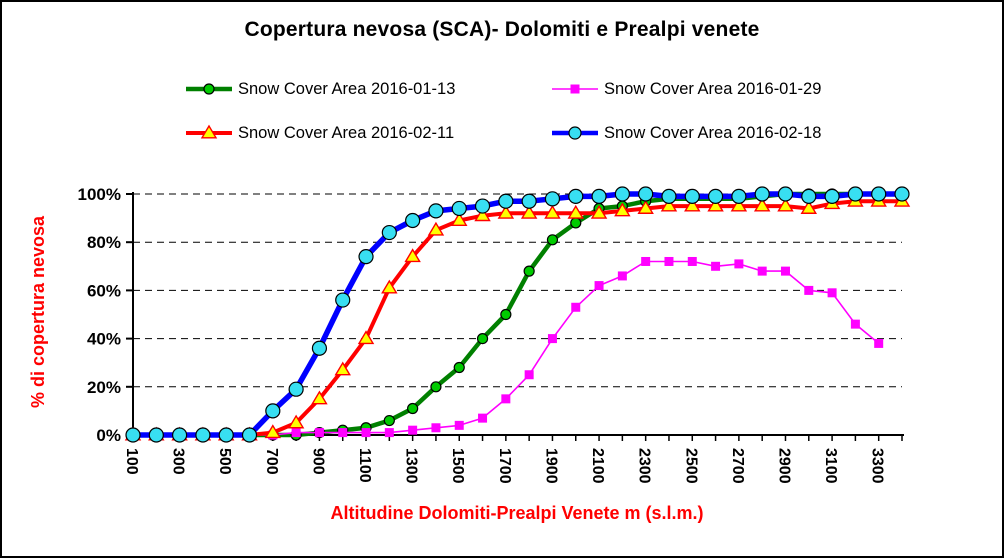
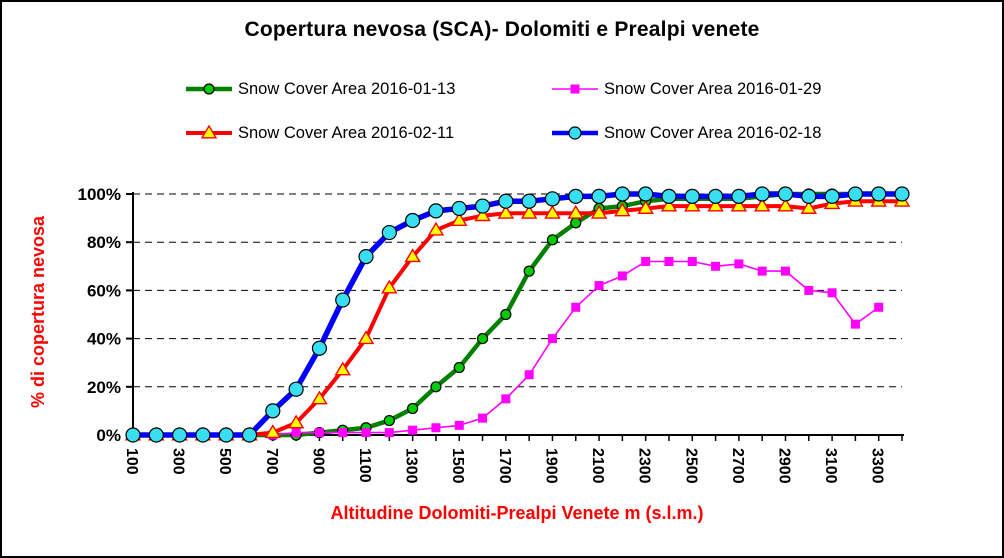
Snow Cover Area 2016-01-29/3300: 38% -> 53%
